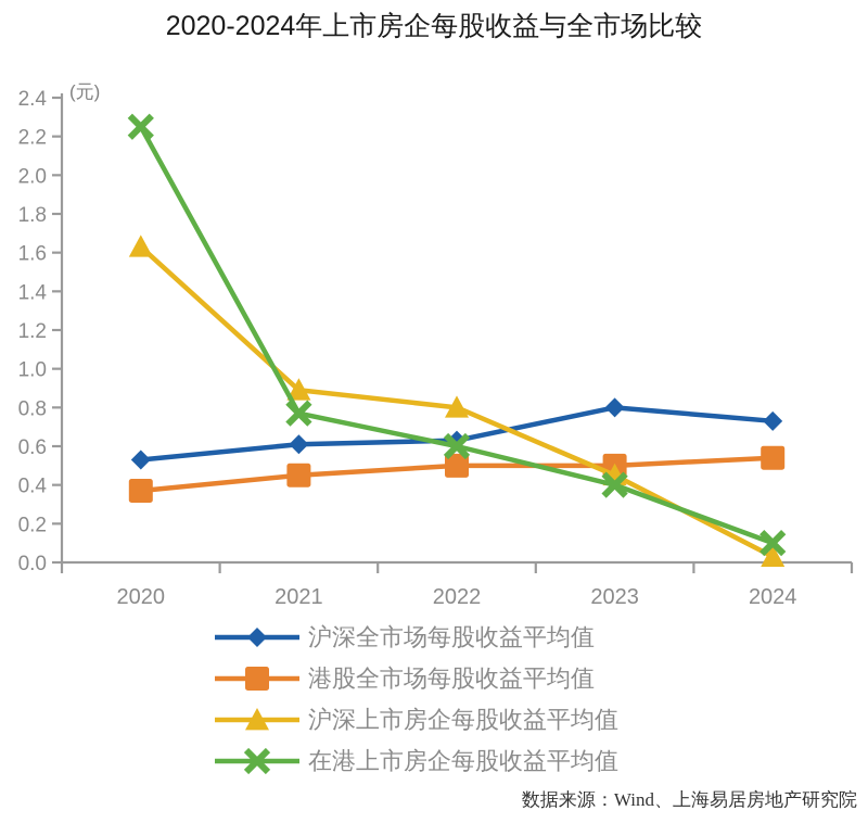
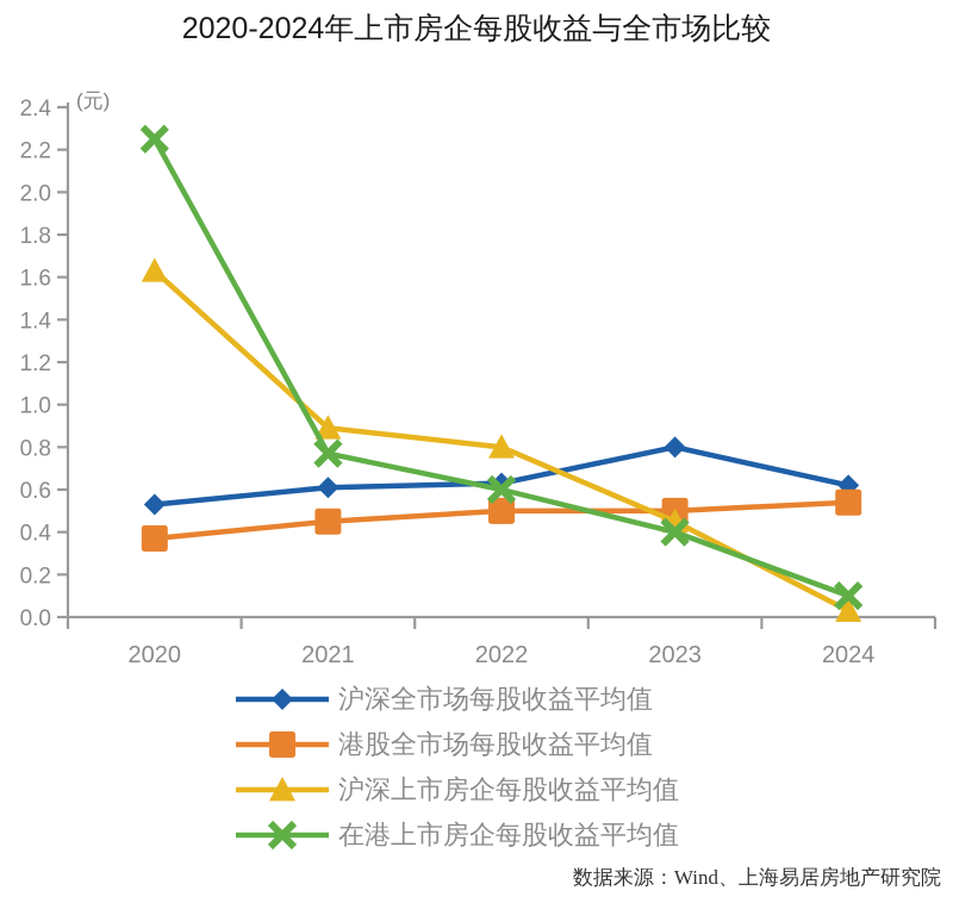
沪深全市场每股收益平均值/2024: 0.73 -> 0.62
